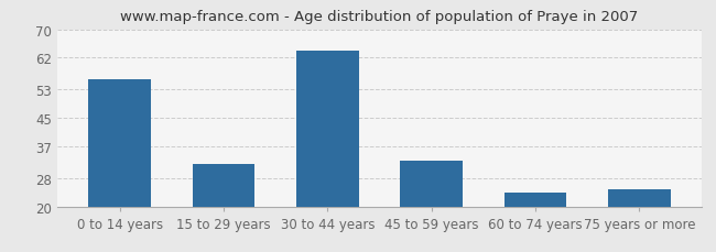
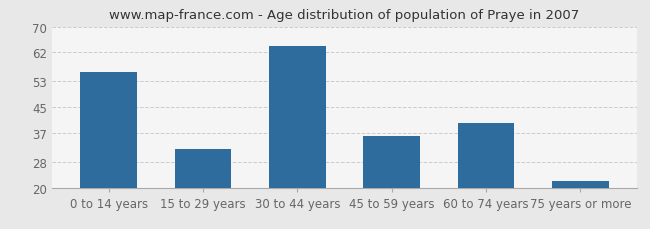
45 to 59 years: 33 -> 36
60 to 74 years: 24 -> 40
75 years or more: 25 -> 22
